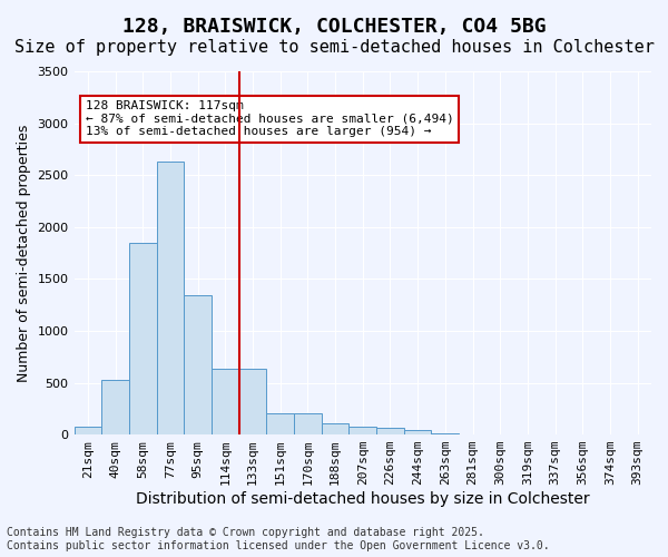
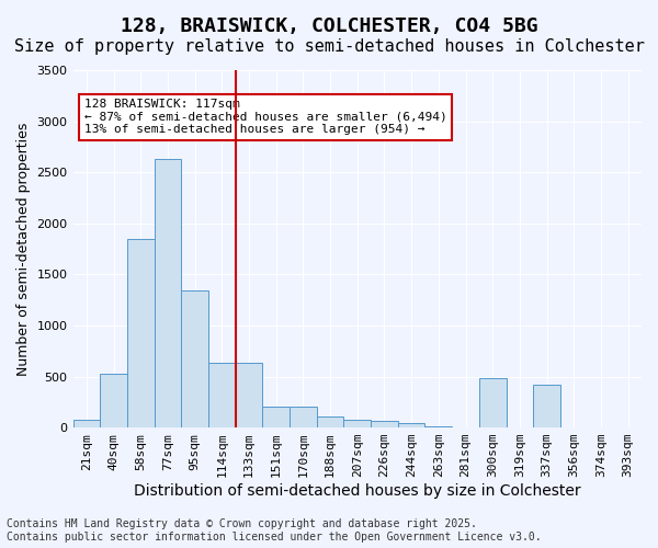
300sqm: 0 -> 480
337sqm: 0 -> 420
